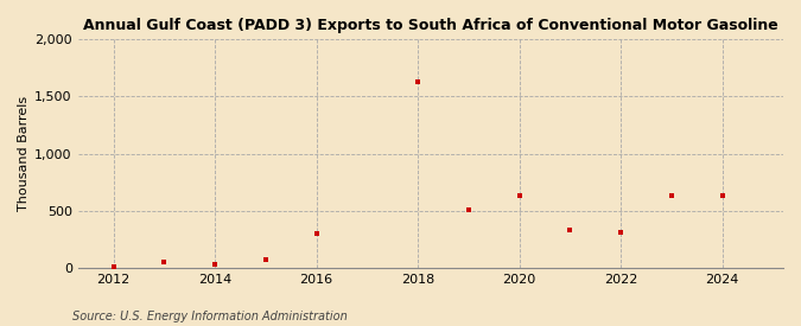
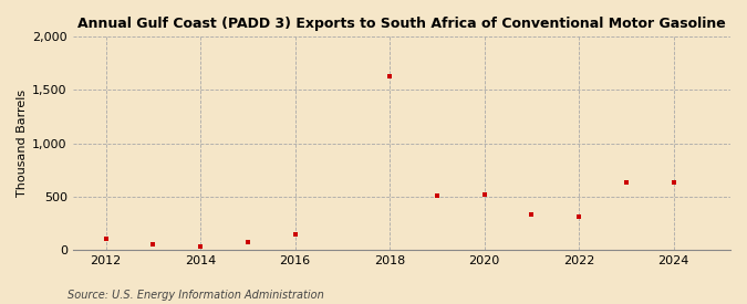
2012: 10 -> 100
2016: 300 -> 140
2020: 640 -> 520
